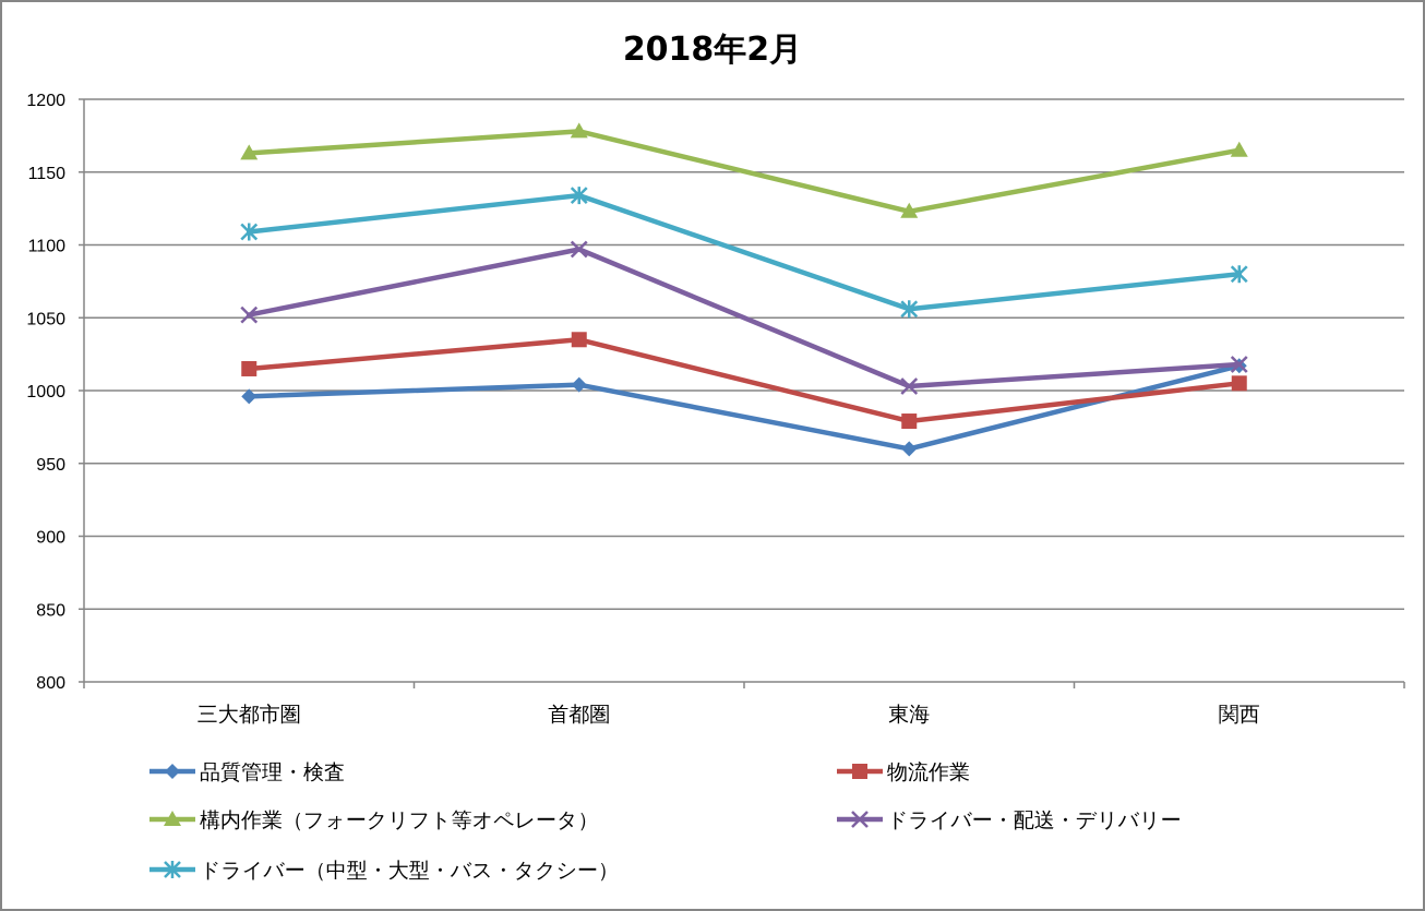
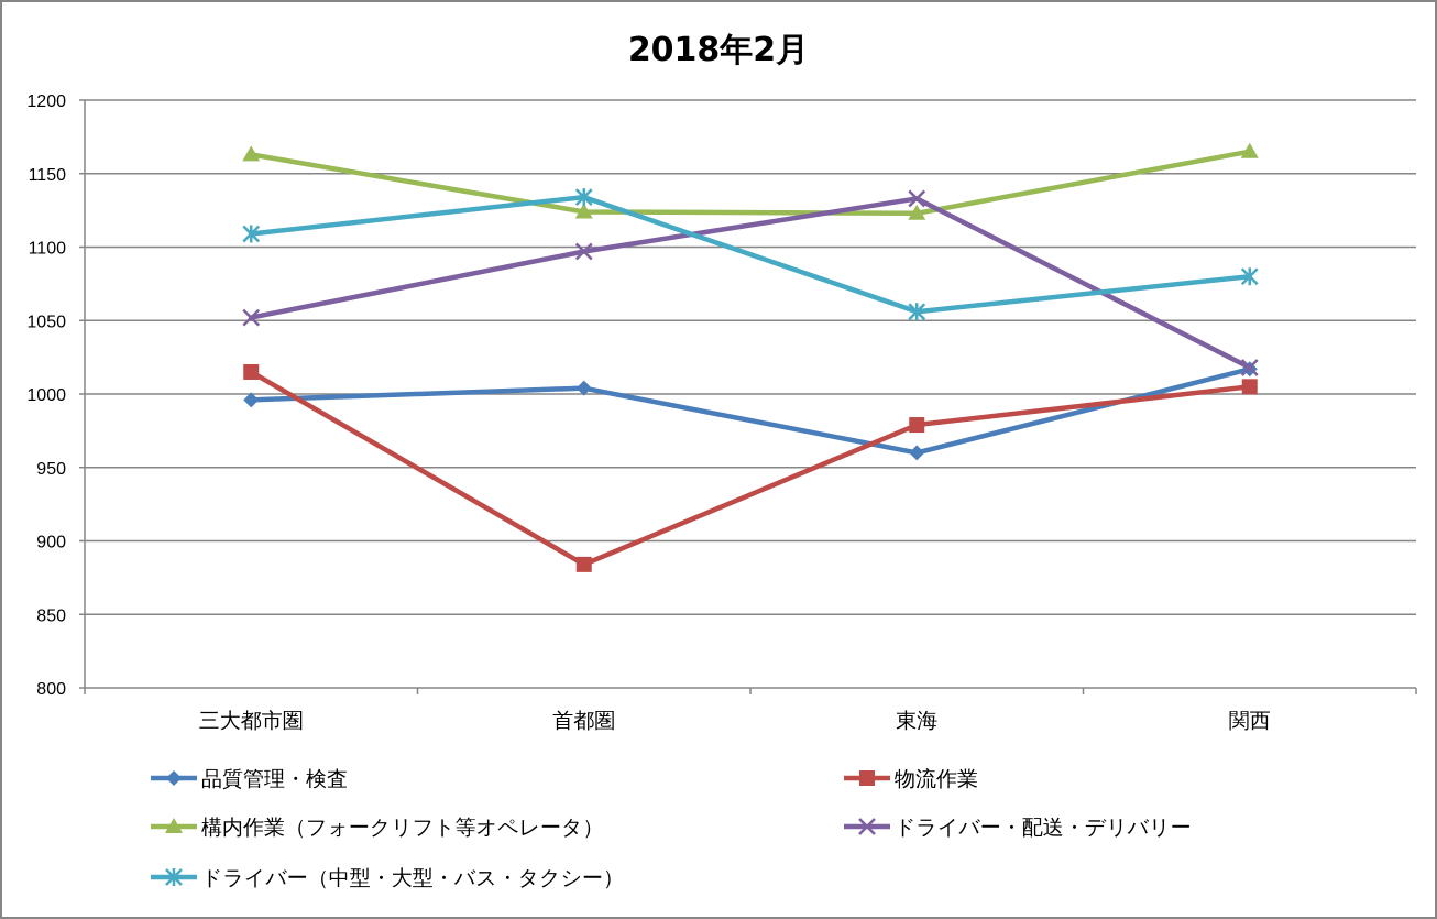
物流作業/首都圏: 1035 -> 884
構内作業（フォークリフト等オペレータ）/首都圏: 1178 -> 1124
ドライバー・配送・デリバリー/東海: 1003 -> 1133
